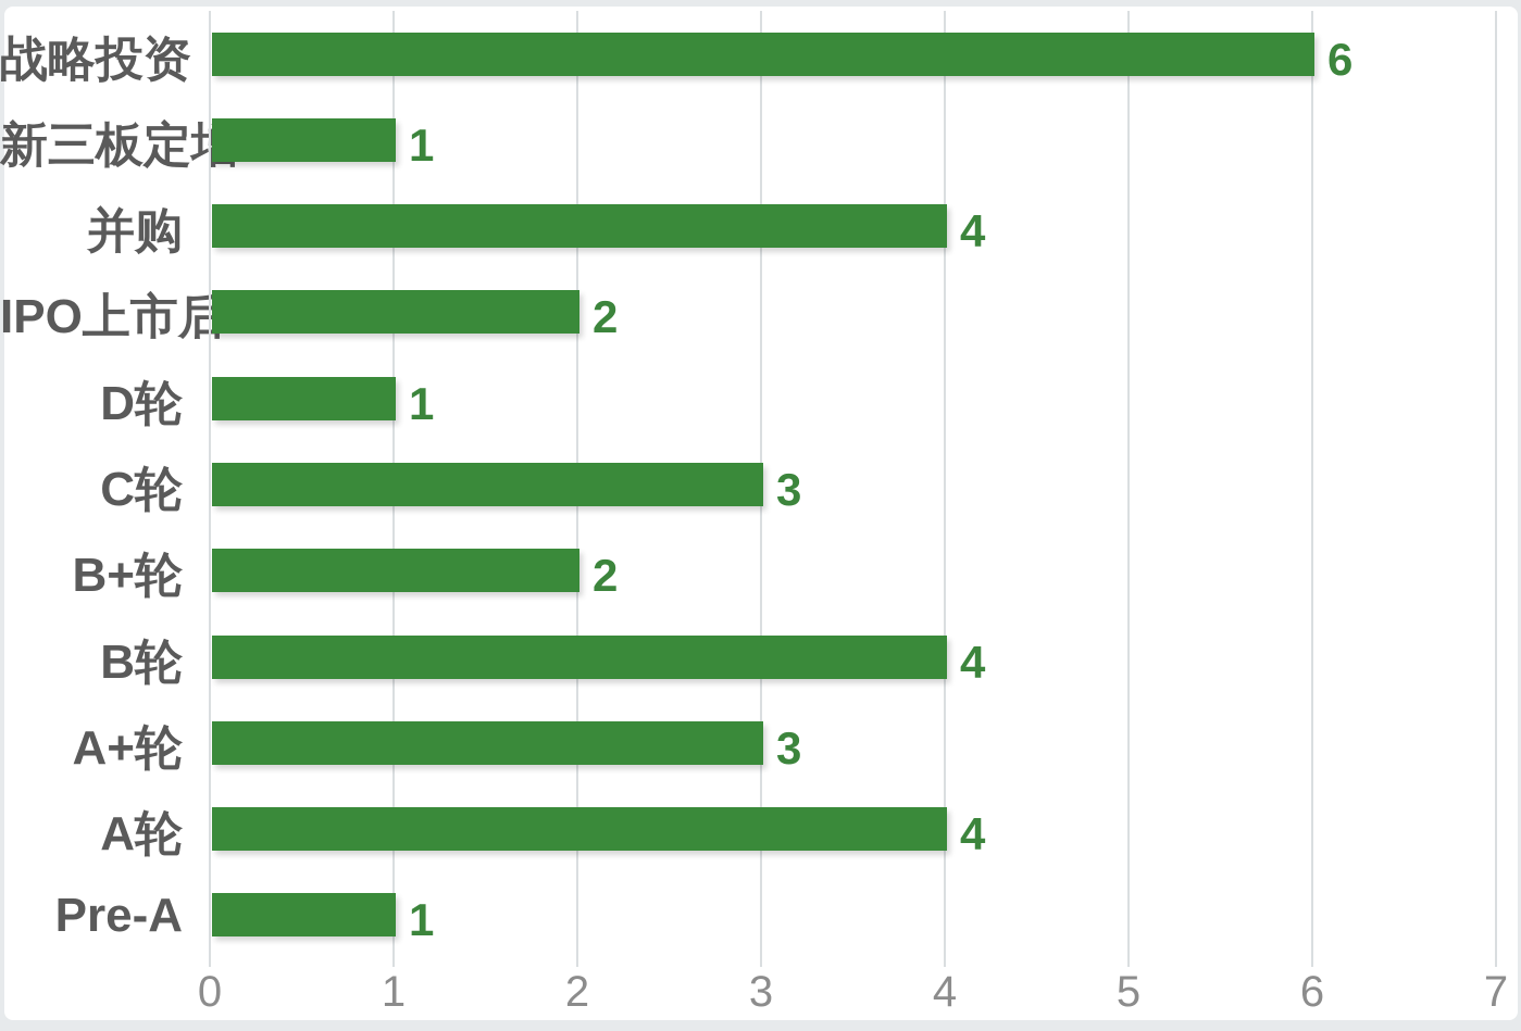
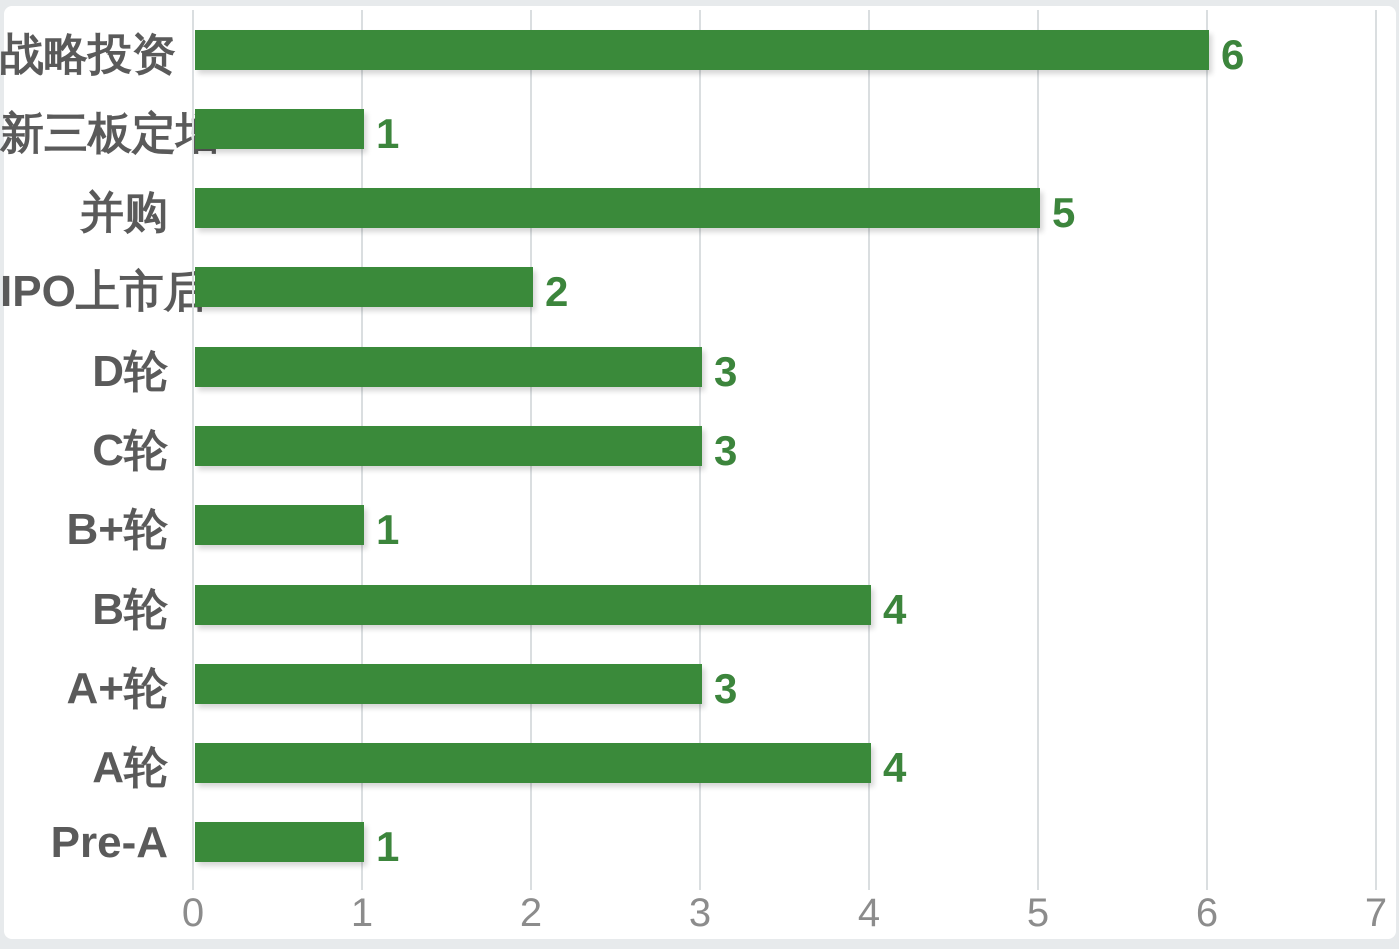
并购: 4 -> 5
D轮: 1 -> 3
B+轮: 2 -> 1
